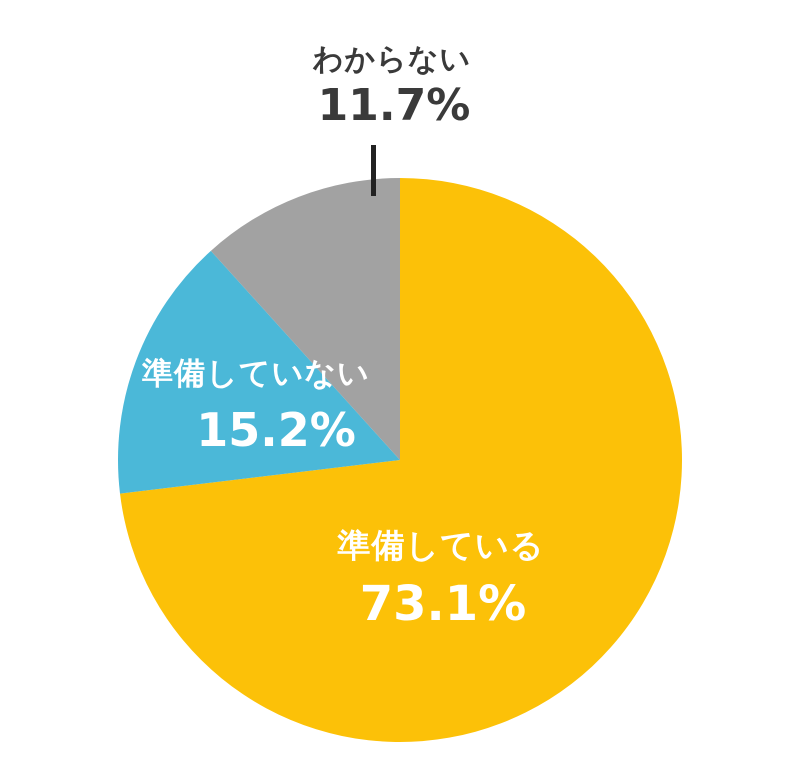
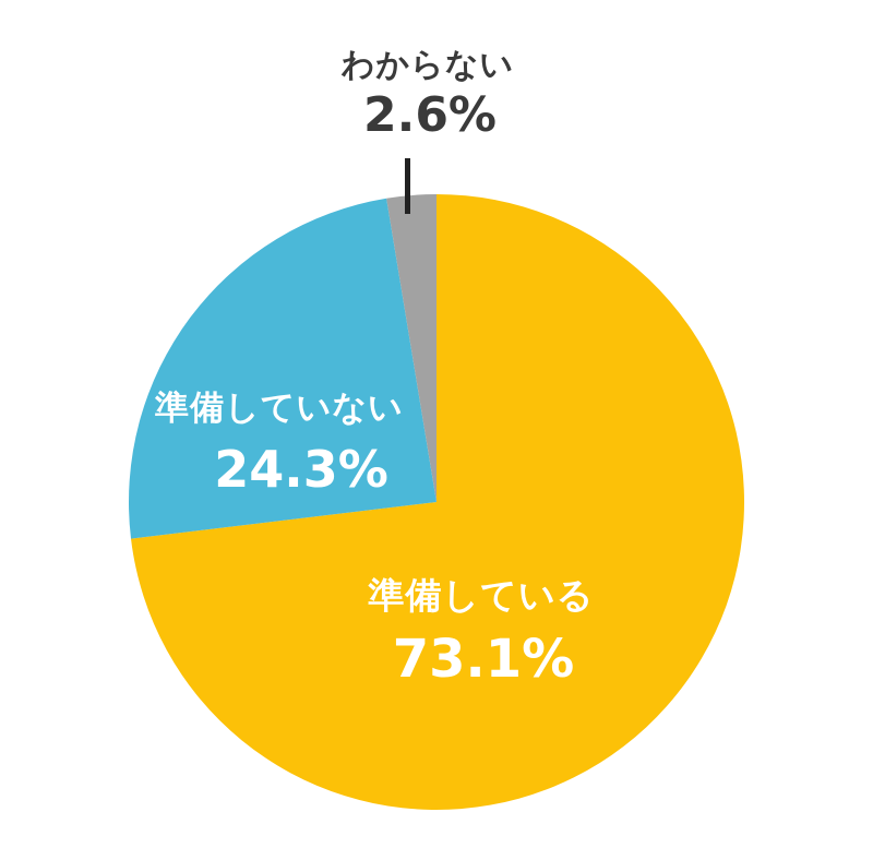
準備していない: 15.2% -> 24.3%
わからない: 11.7% -> 2.6%
